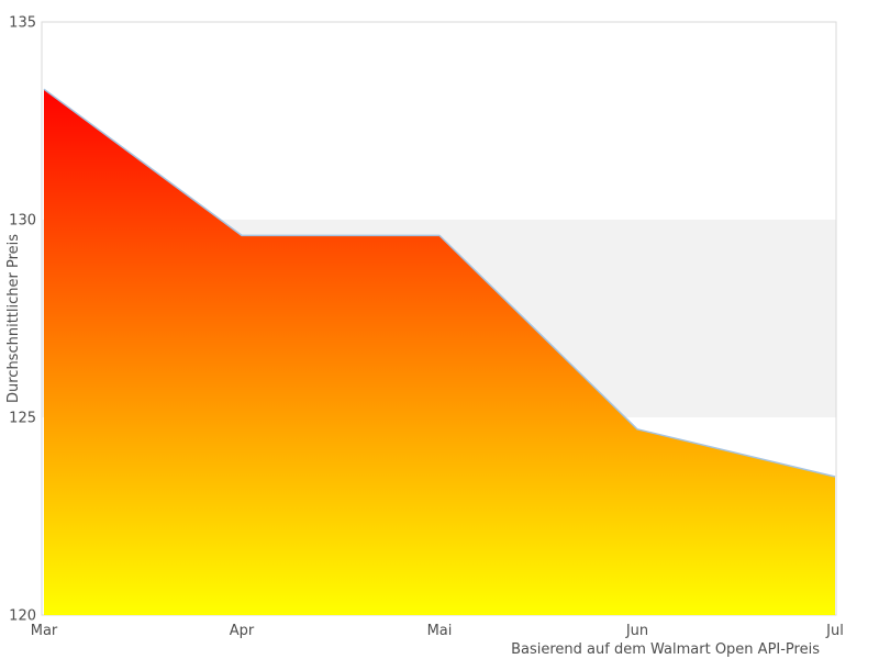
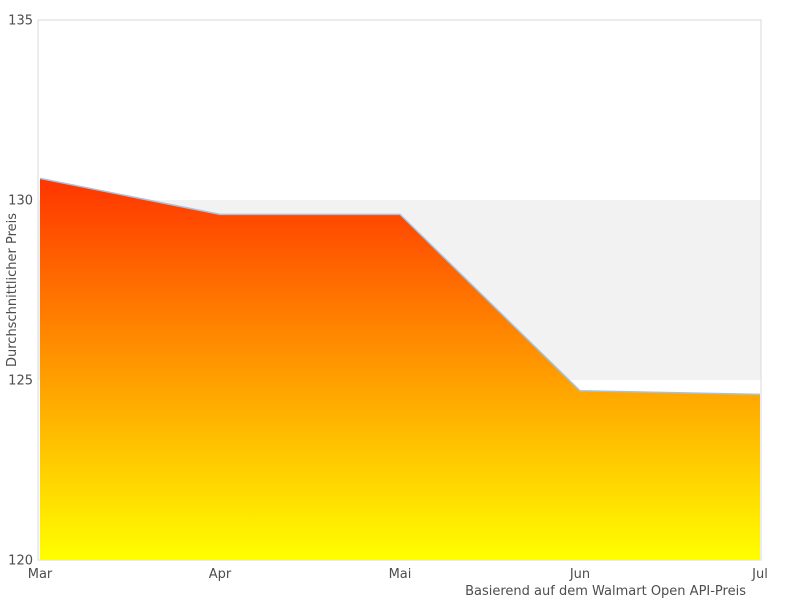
Mar: 133.3 -> 130.6
Jul: 123.5 -> 124.6
